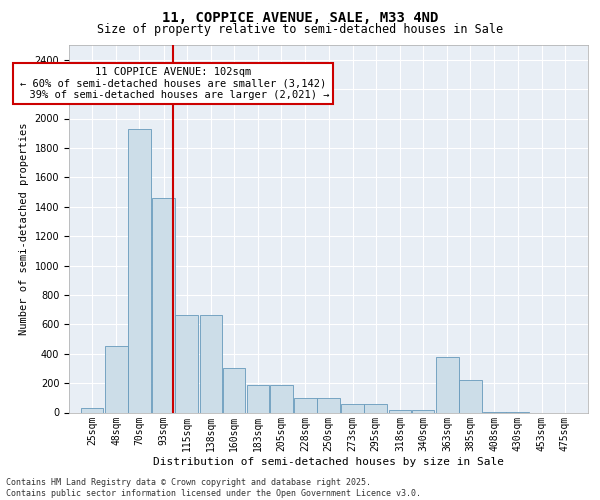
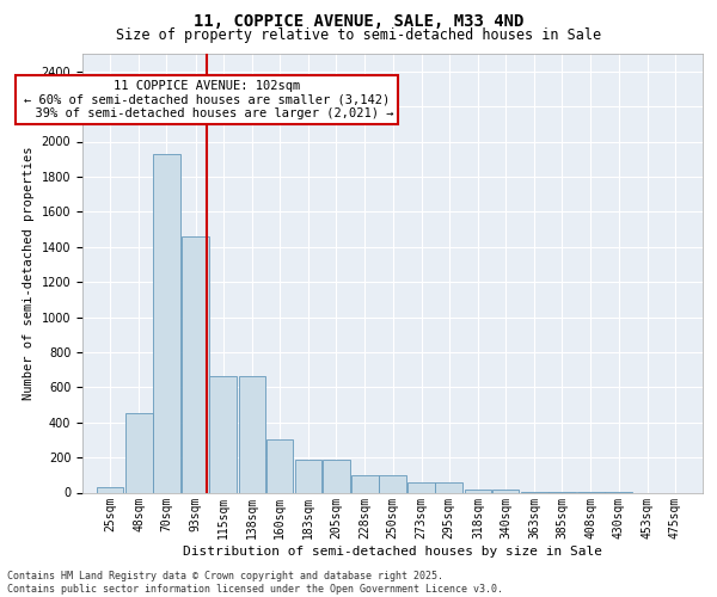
363sqm: 380 -> 0
385sqm: 220 -> 0
